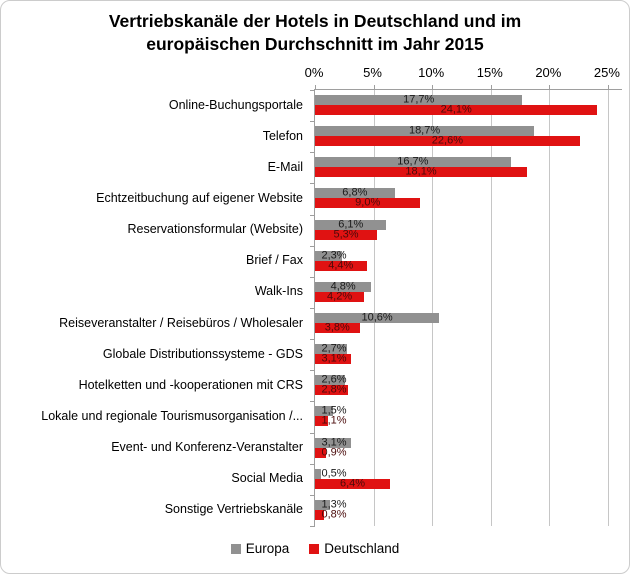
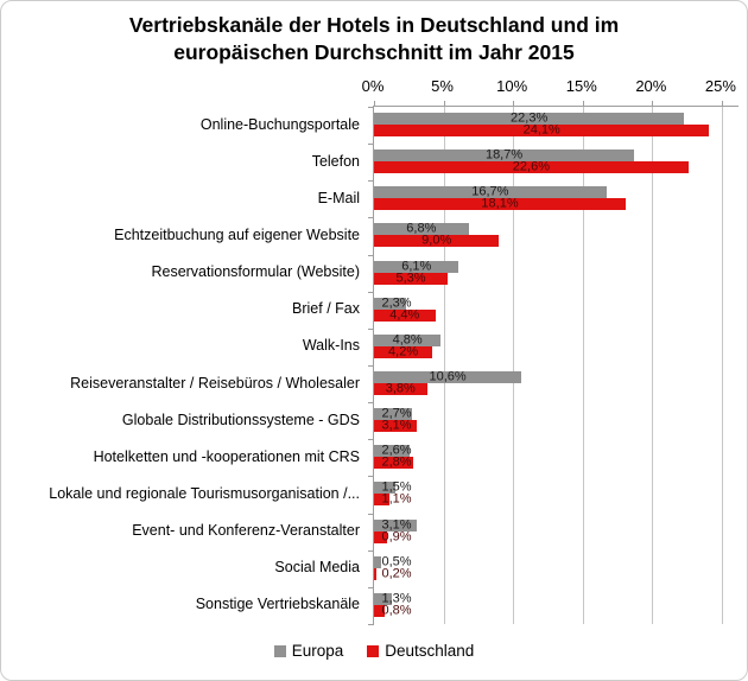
Europa/Online-Buchungsportale: 17,7% -> 22,3%
Deutschland/Social Media: 6,4% -> 0,2%
